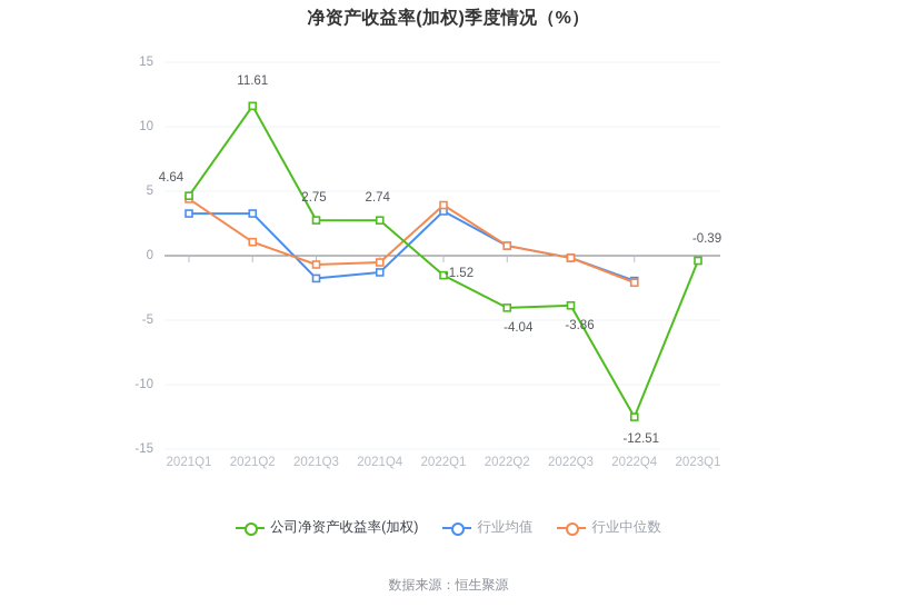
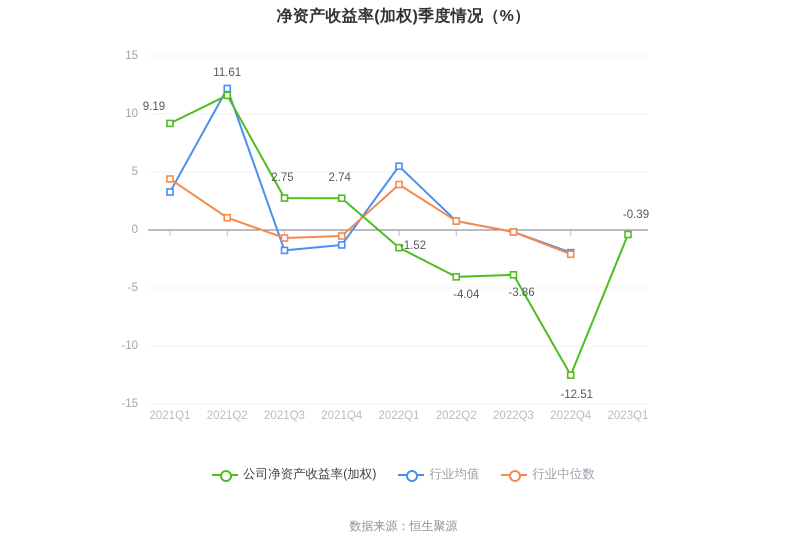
公司净资产收益率(加权)/2021Q1: 4.64 -> 9.19
行业均值/2021Q2: 3.3 -> 12.2
行业均值/2022Q1: 3.5 -> 5.5
